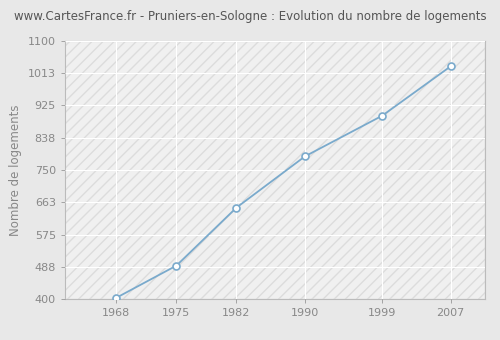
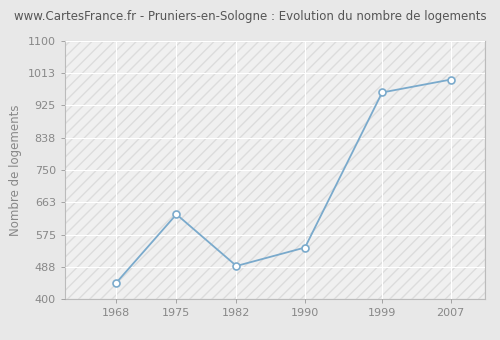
1968: 404 -> 445
1975: 491 -> 630
1982: 648 -> 490
1990: 787 -> 540
1999: 897 -> 960
2007: 1031 -> 995
